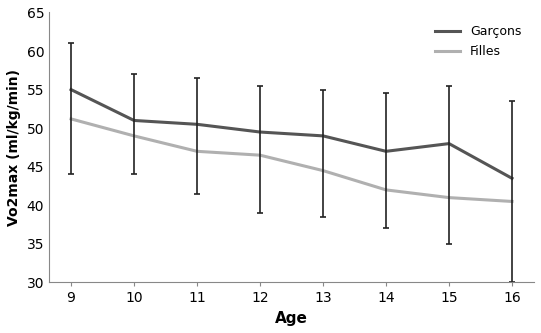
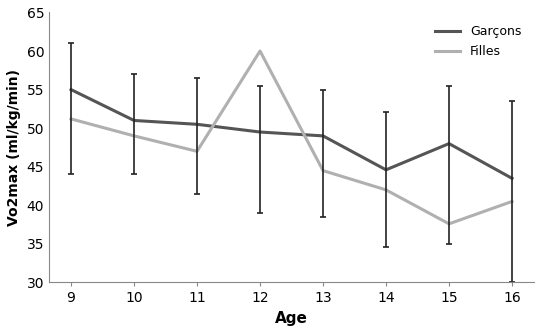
Filles/12: 46.5 -> 60.0
Garçons/14: 47.0 -> 44.6
Filles/15: 41.0 -> 37.6
